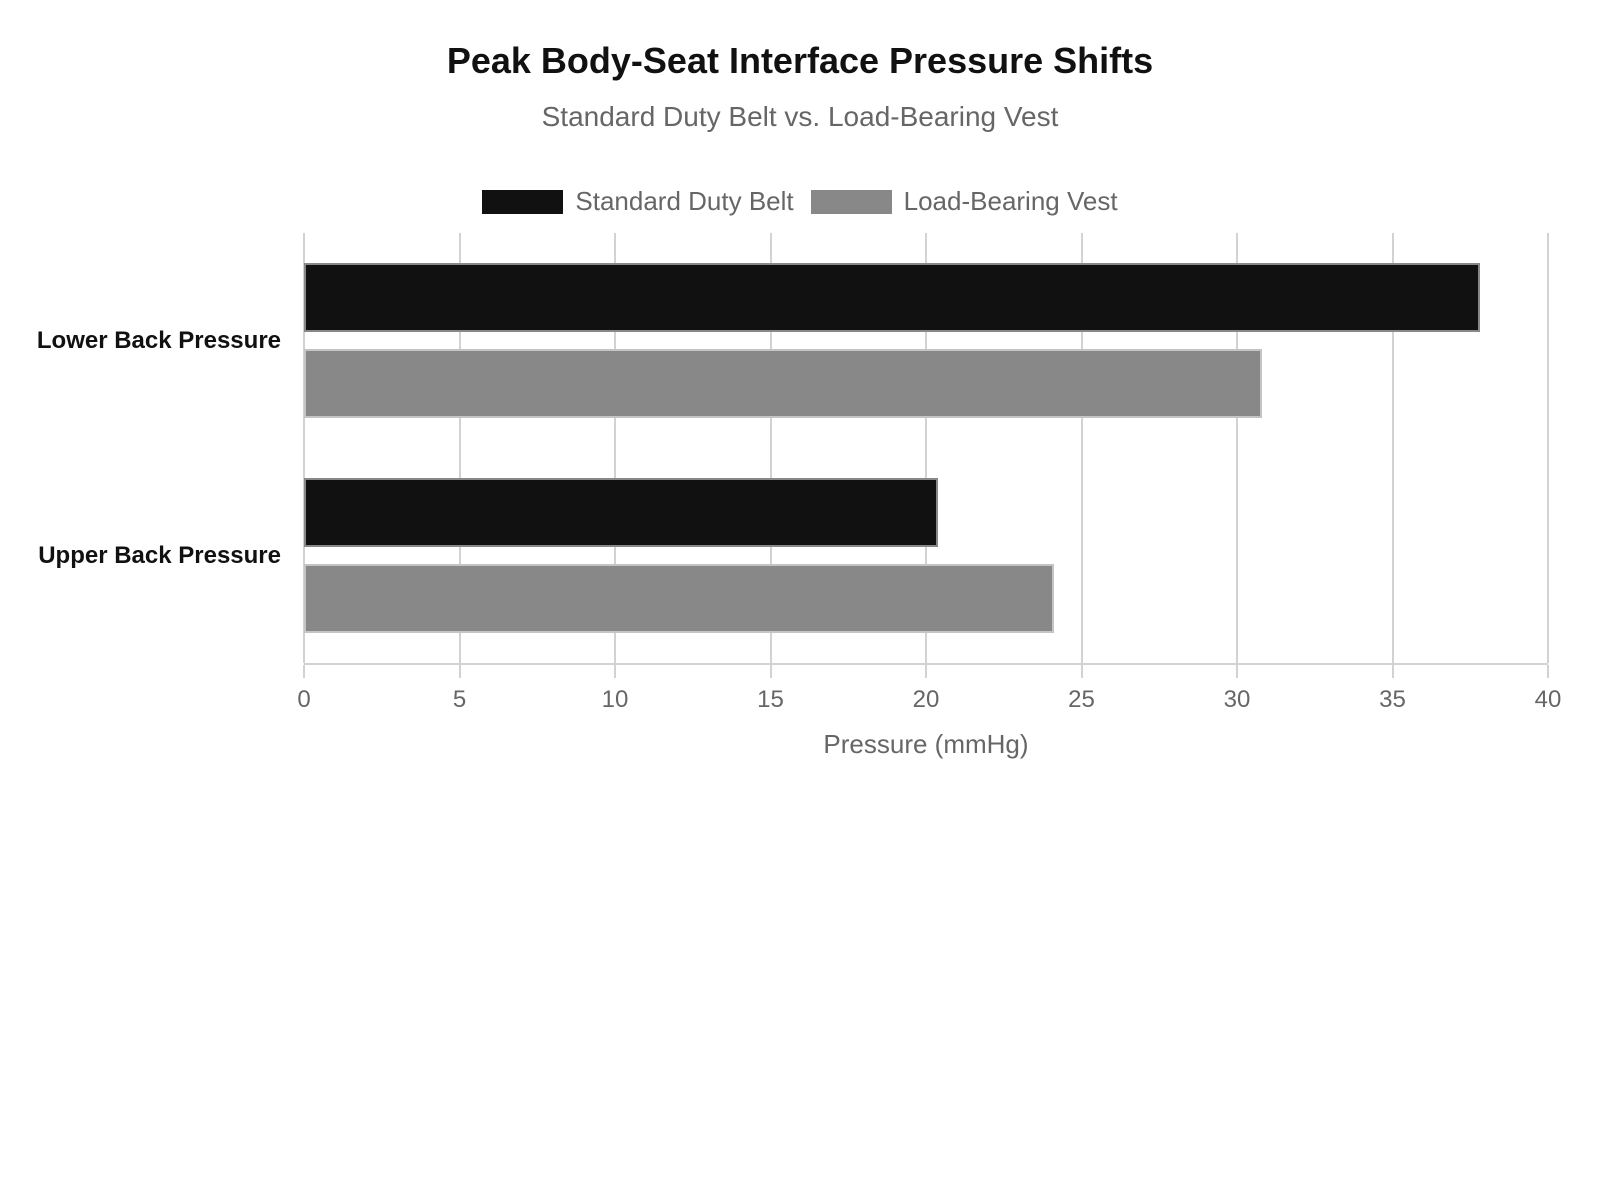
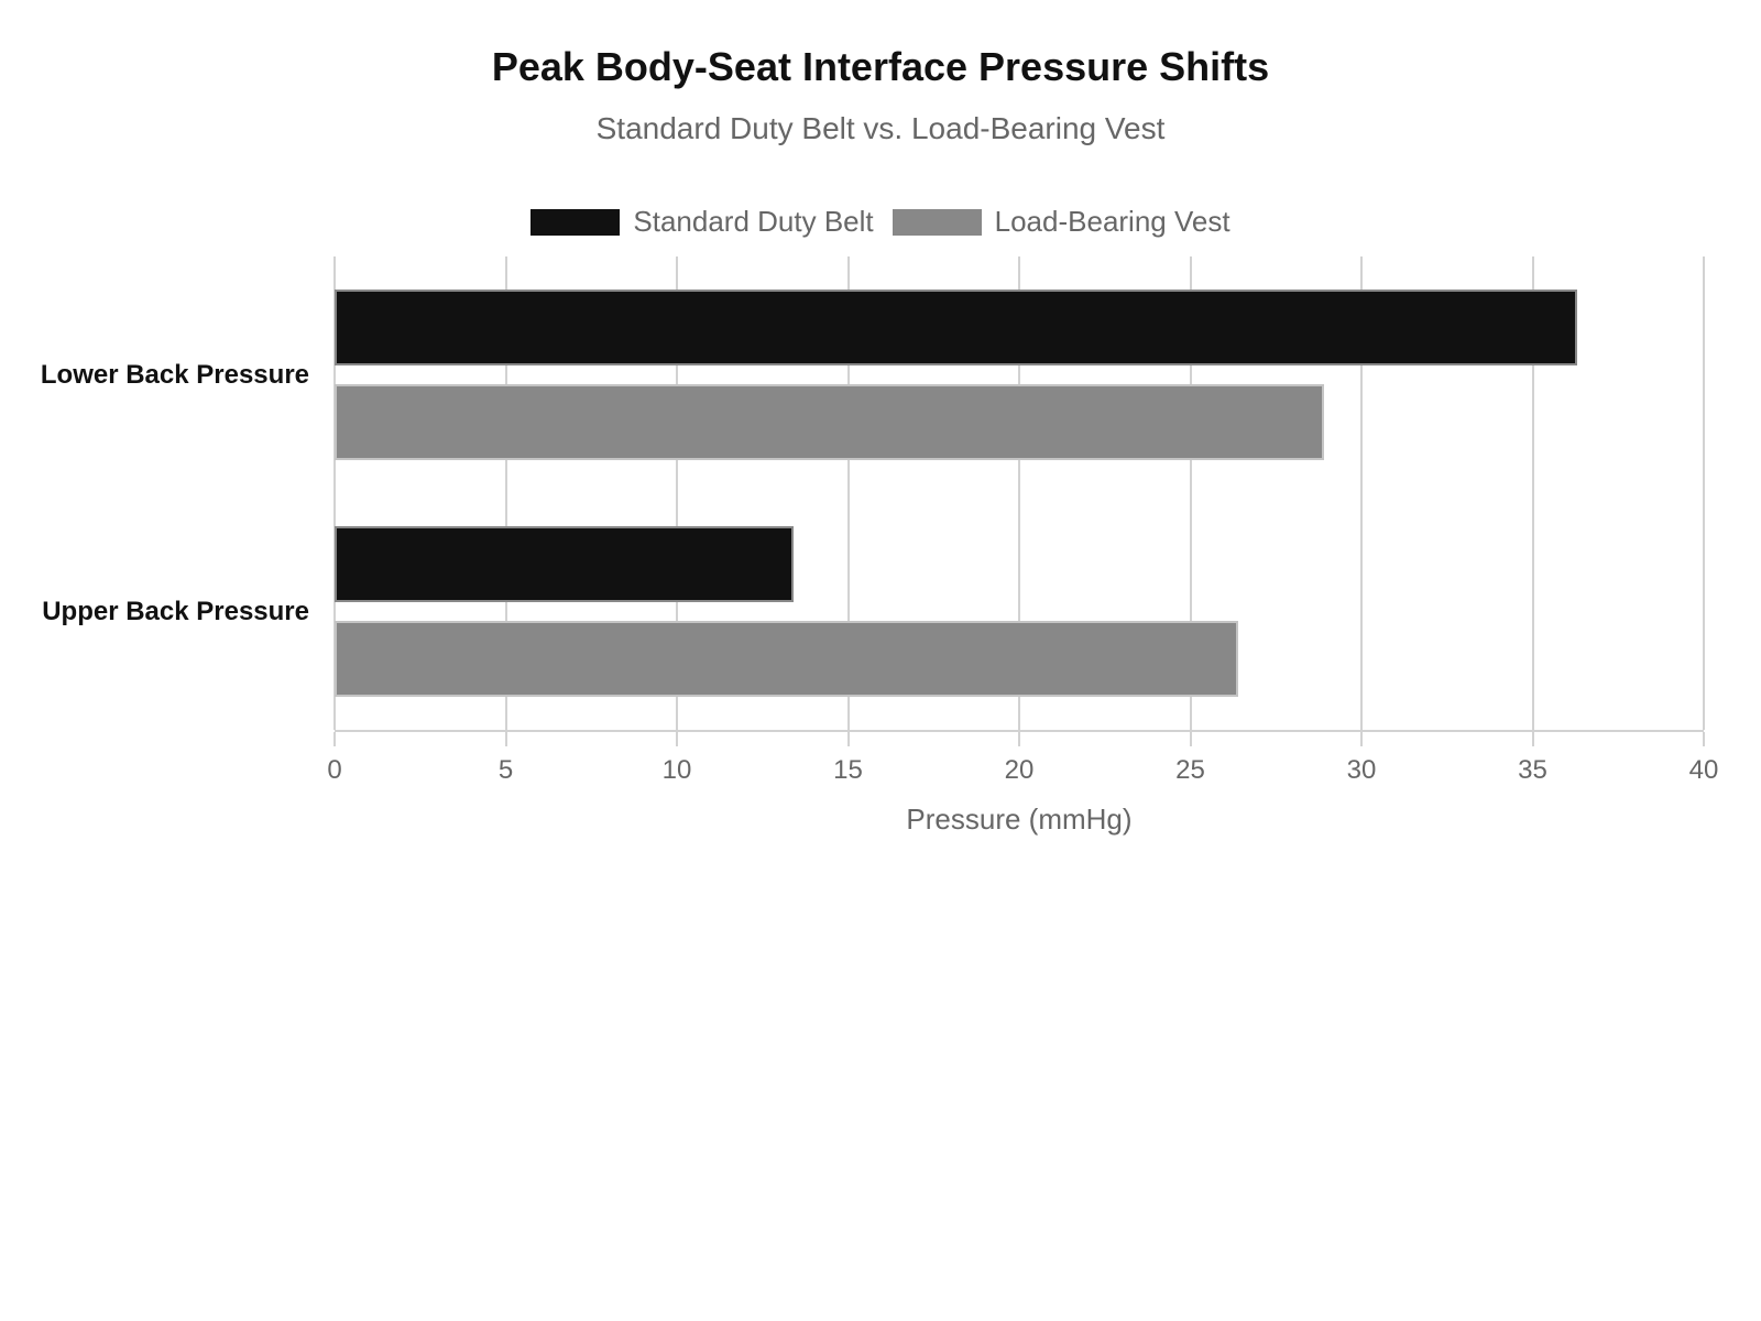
Standard Duty Belt/Lower Back Pressure: 37.8 -> 36.3
Load-Bearing Vest/Lower Back Pressure: 30.8 -> 28.9
Standard Duty Belt/Upper Back Pressure: 20.4 -> 13.4
Load-Bearing Vest/Upper Back Pressure: 24.1 -> 26.4
